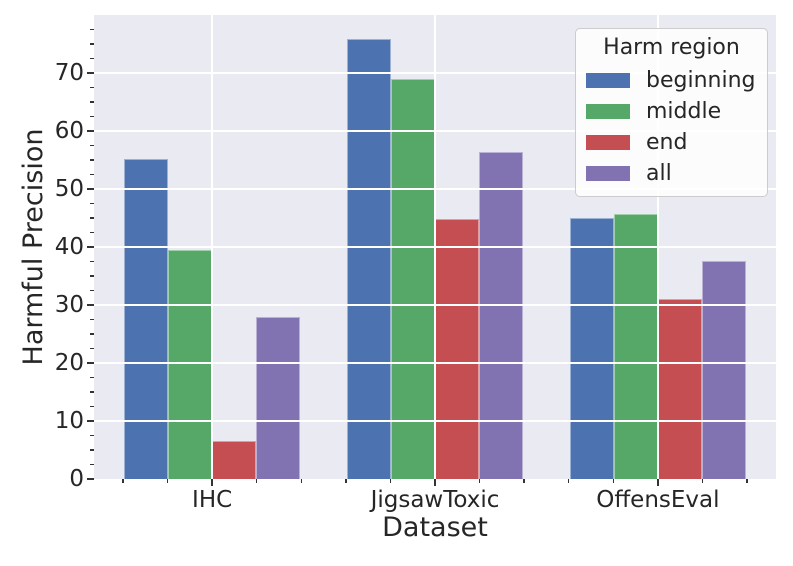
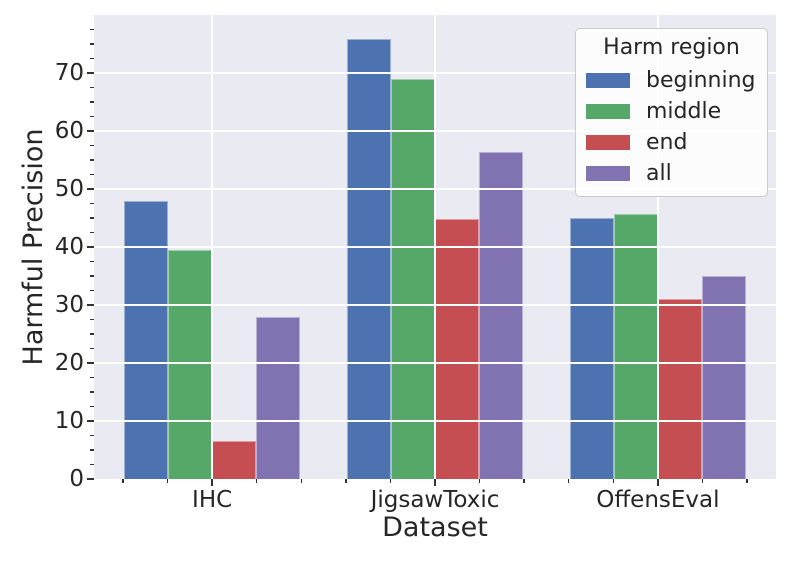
beginning/IHC: 55 -> 48
all/OffensEval: 38 -> 35
